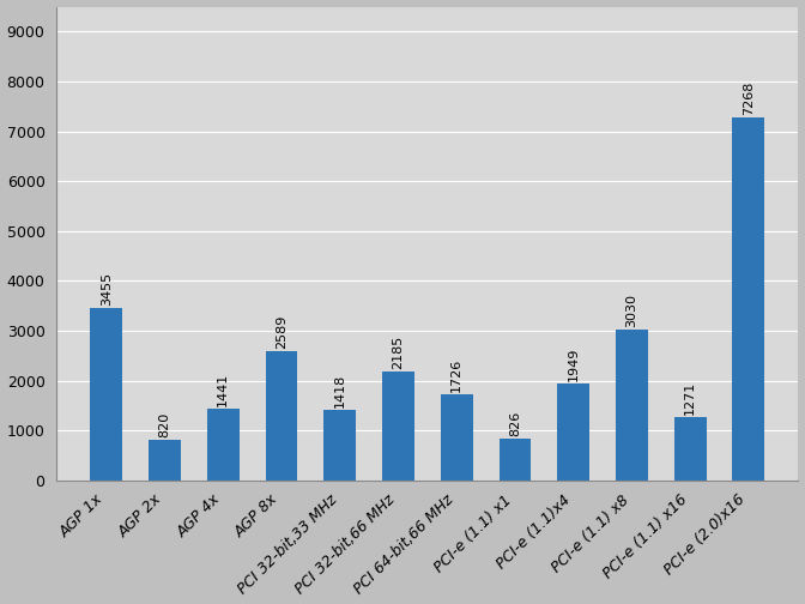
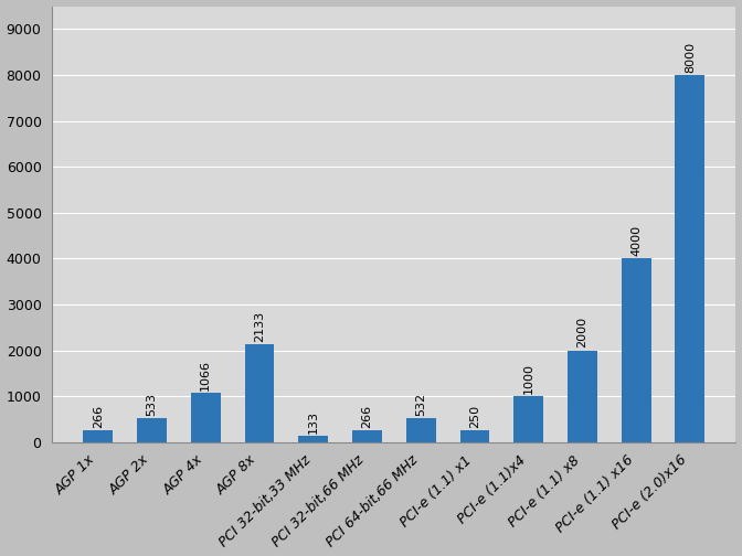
AGP 1x: 3455 -> 266
AGP 2x: 820 -> 533
AGP 4x: 1441 -> 1066
AGP 8x: 2589 -> 2133
PCI 32-bit,33 MHz: 1418 -> 133
PCI 32-bit,66 MHz: 2185 -> 266
PCI 64-bit,66 MHz: 1726 -> 532
PCI-e (1.1) x1: 826 -> 250
PCI-e (1.1)x4: 1949 -> 1000
PCI-e (1.1) x8: 3030 -> 2000
PCI-e (1.1) x16: 1271 -> 4000
PCI-e (2.0)x16: 7268 -> 8000
